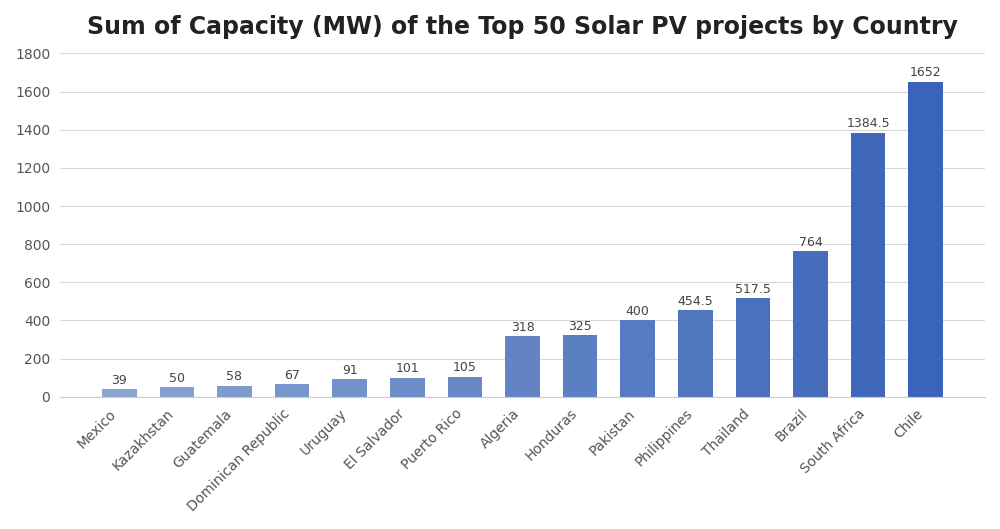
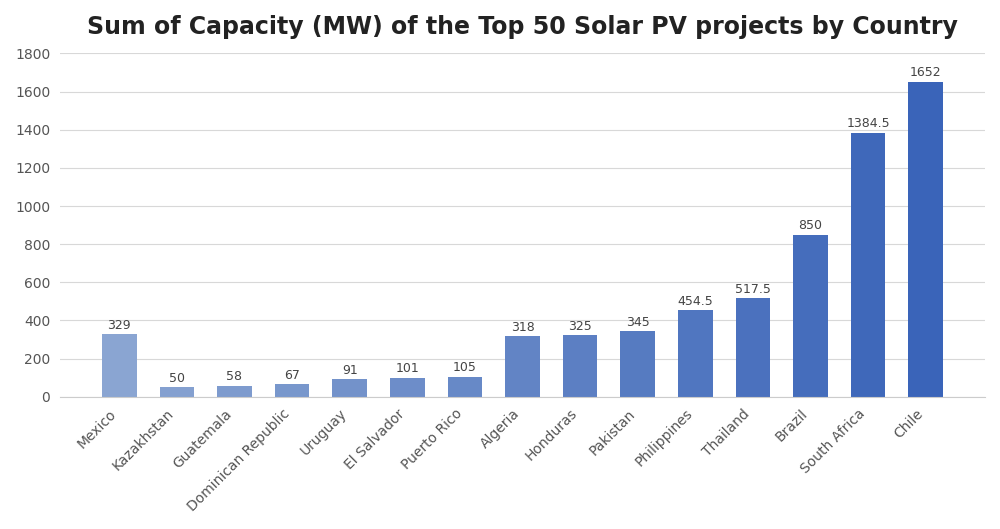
Mexico: 39 -> 329
Pakistan: 400 -> 345
Brazil: 764 -> 850
